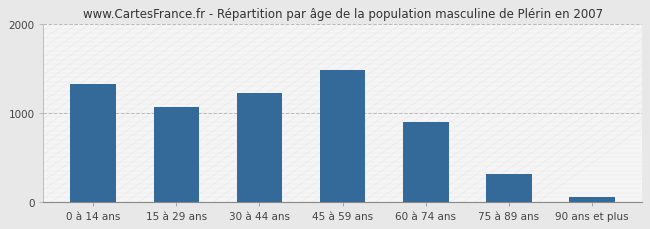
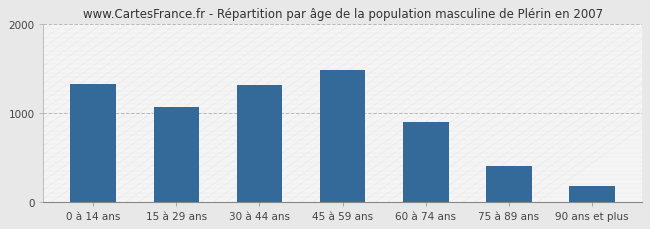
30 à 44 ans: 1230 -> 1320
75 à 89 ans: 310 -> 400
90 ans et plus: 60 -> 180
